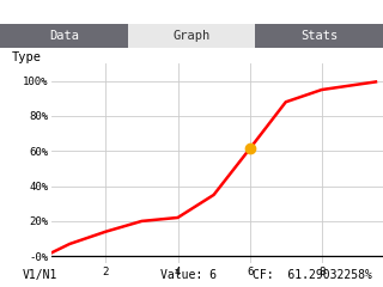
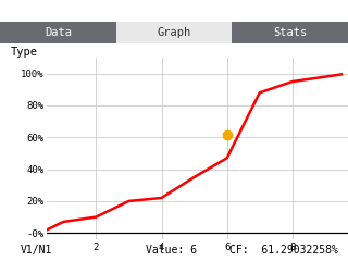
2: 14% -> 10%
6: 61% -> 47%
